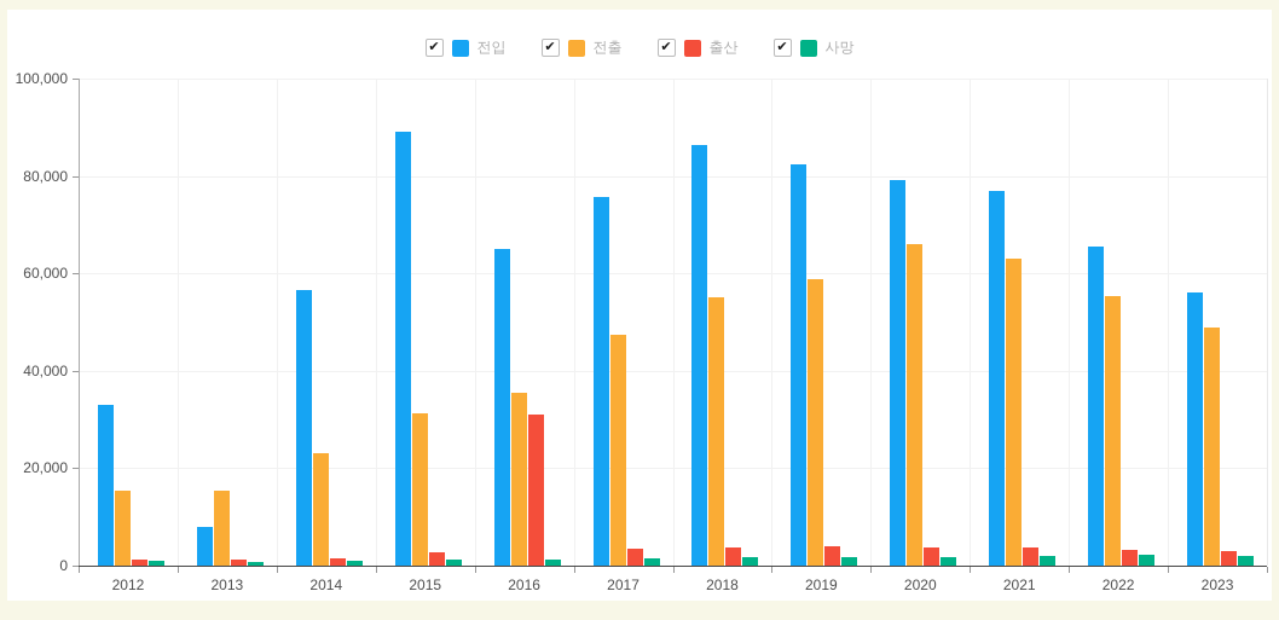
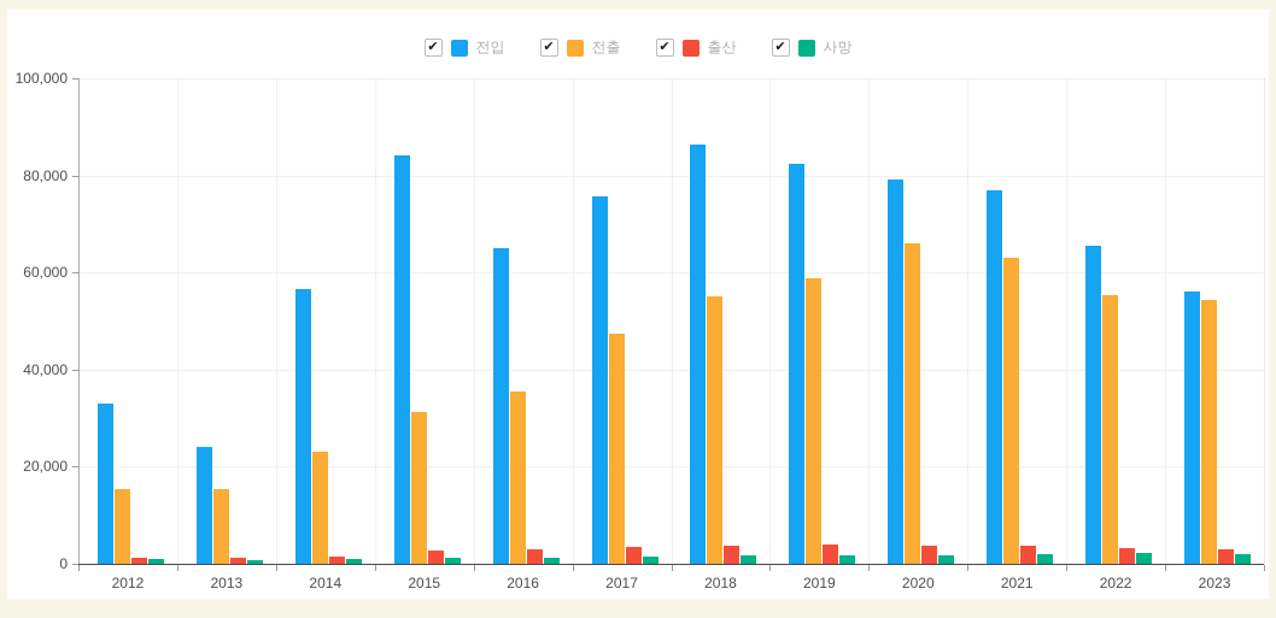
전입/2013: 8000 -> 24000
전입/2015: 89000 -> 84000
출산/2016: 31000 -> 3000
전출/2023: 49000 -> 54000
